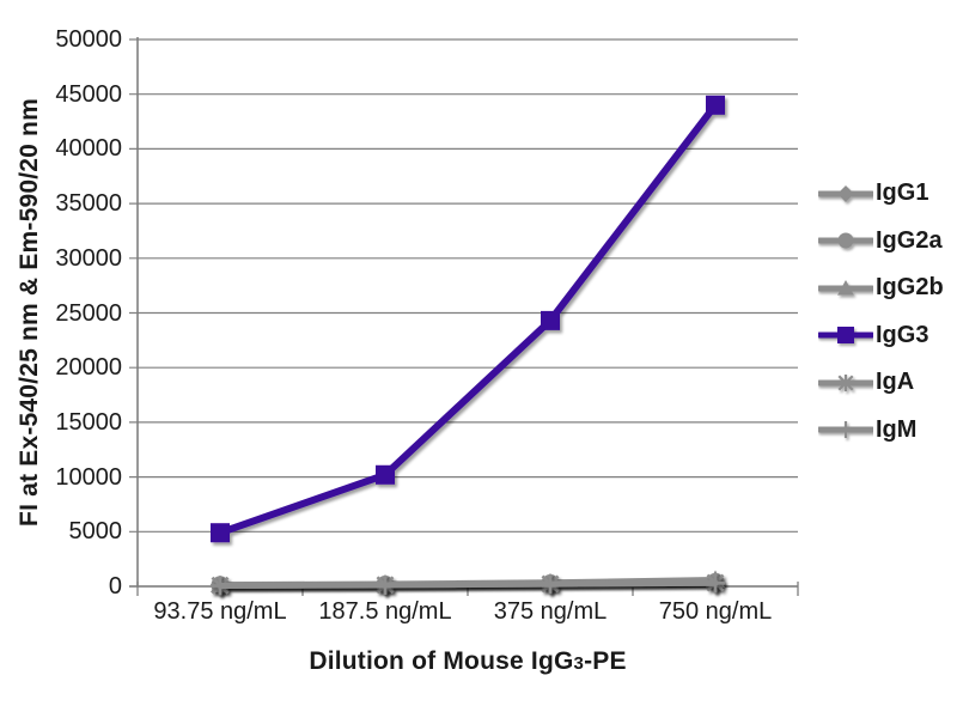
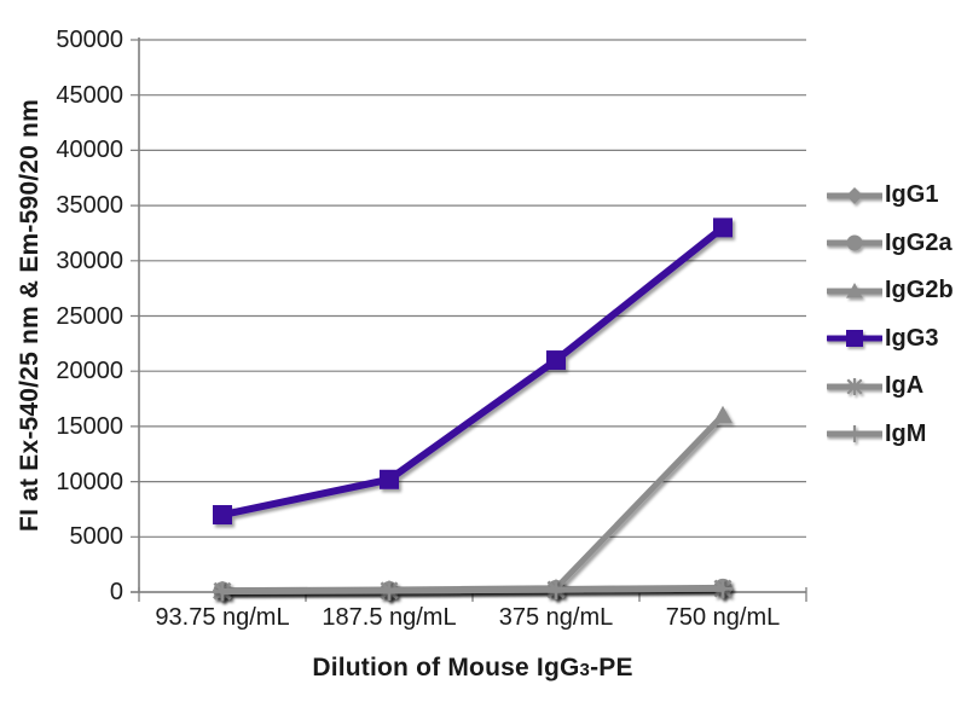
IgG3/93.75 ng/mL: 5000 -> 7000
IgG3/375 ng/mL: 24000 -> 21000
IgG2b/750 ng/mL: 1000 -> 16000
IgG3/750 ng/mL: 44000 -> 33000
